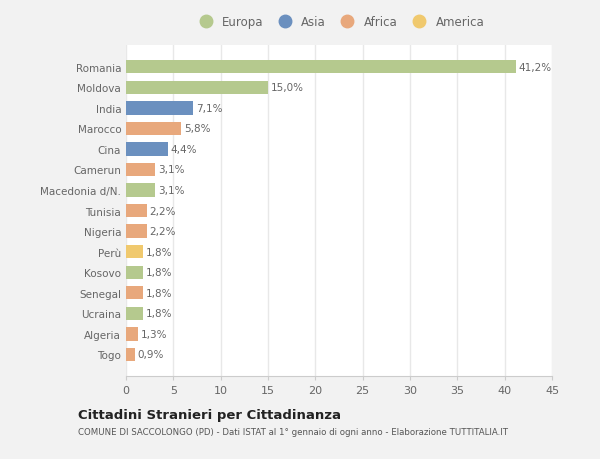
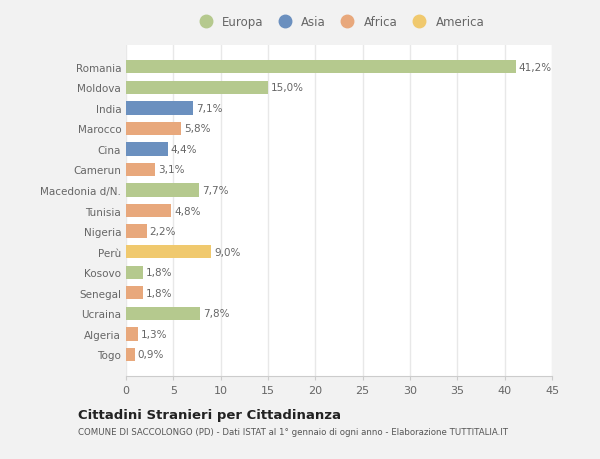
Macedonia d/N.: 3,1% -> 7,7%
Tunisia: 2,2% -> 4,8%
Perù: 1,8% -> 9,0%
Ucraina: 1,8% -> 7,8%
